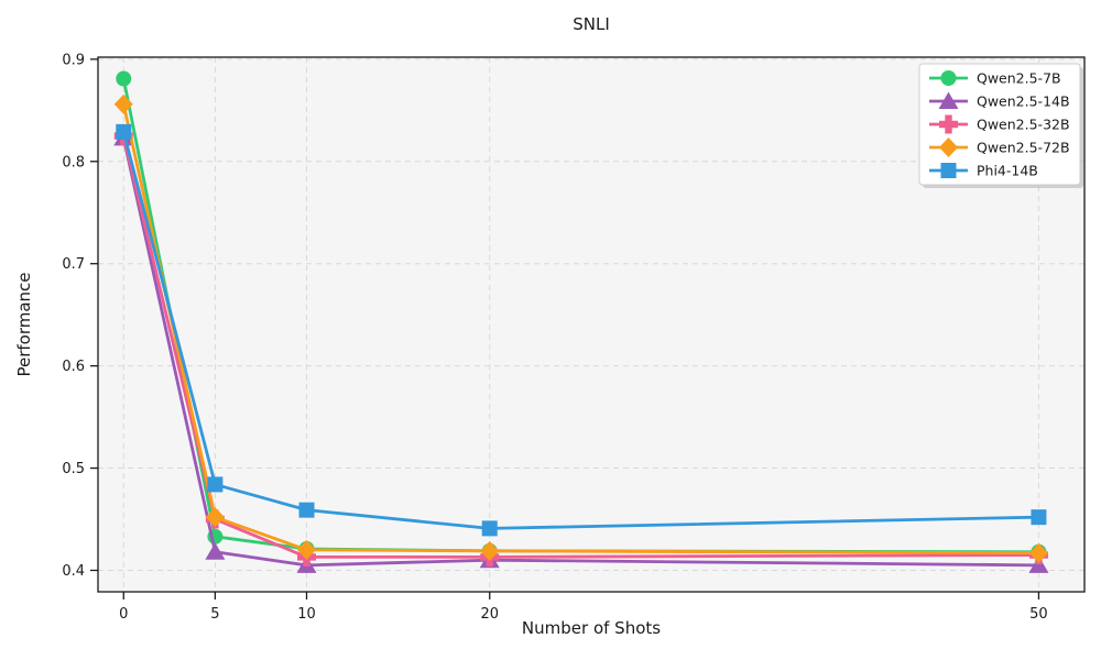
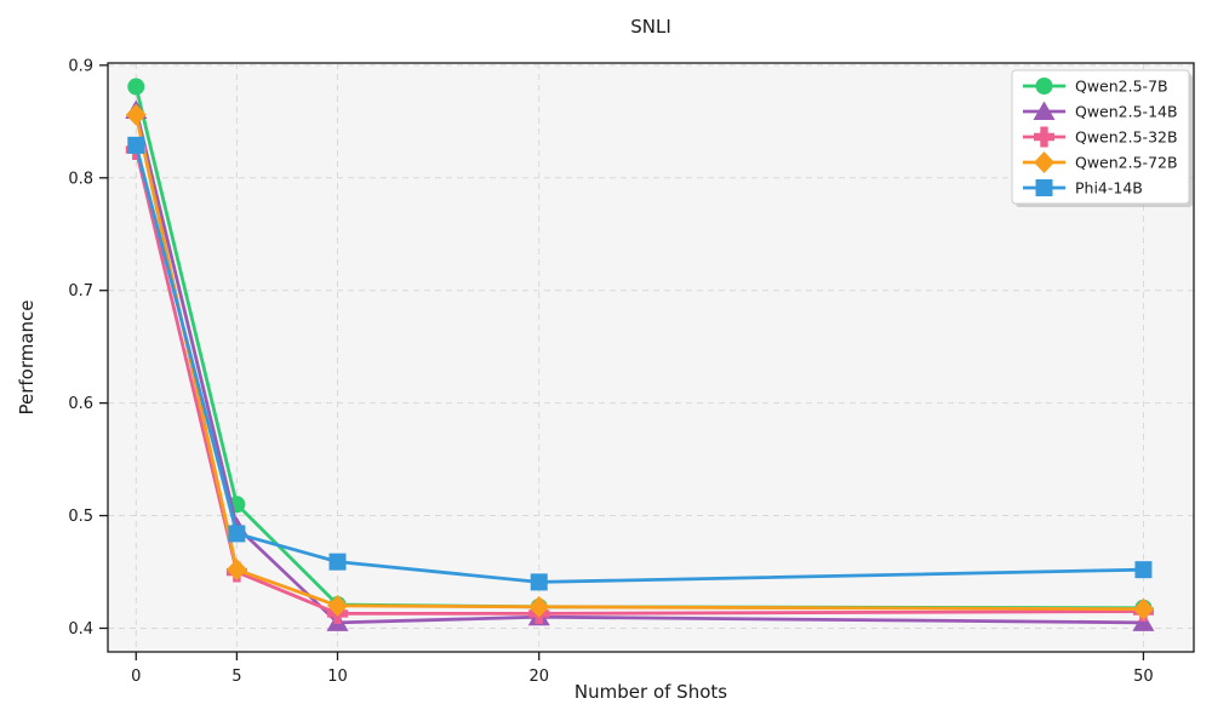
Qwen2.5-14B/0: 0.82 -> 0.86
Qwen2.5-7B/5: 0.43 -> 0.51
Qwen2.5-14B/5: 0.42 -> 0.49
